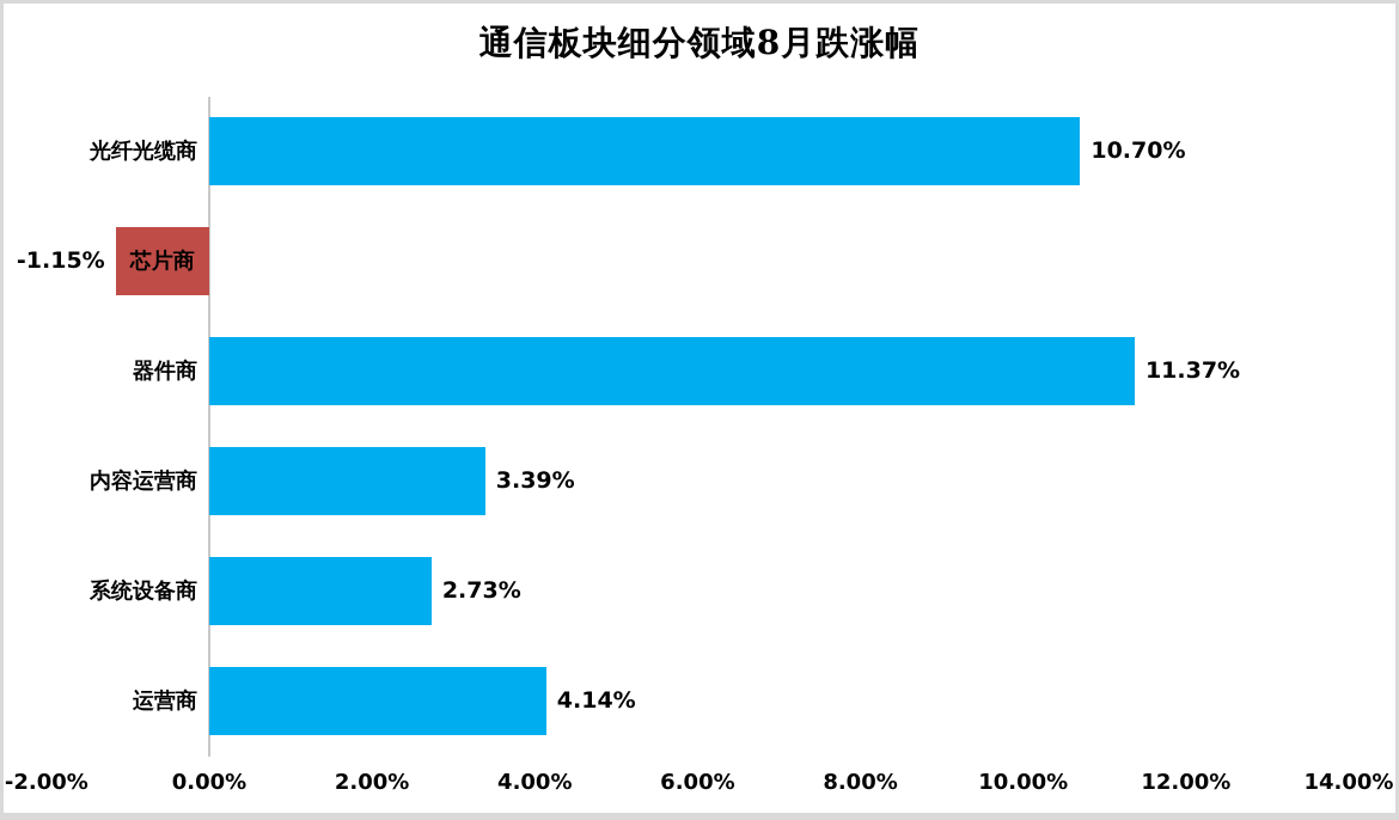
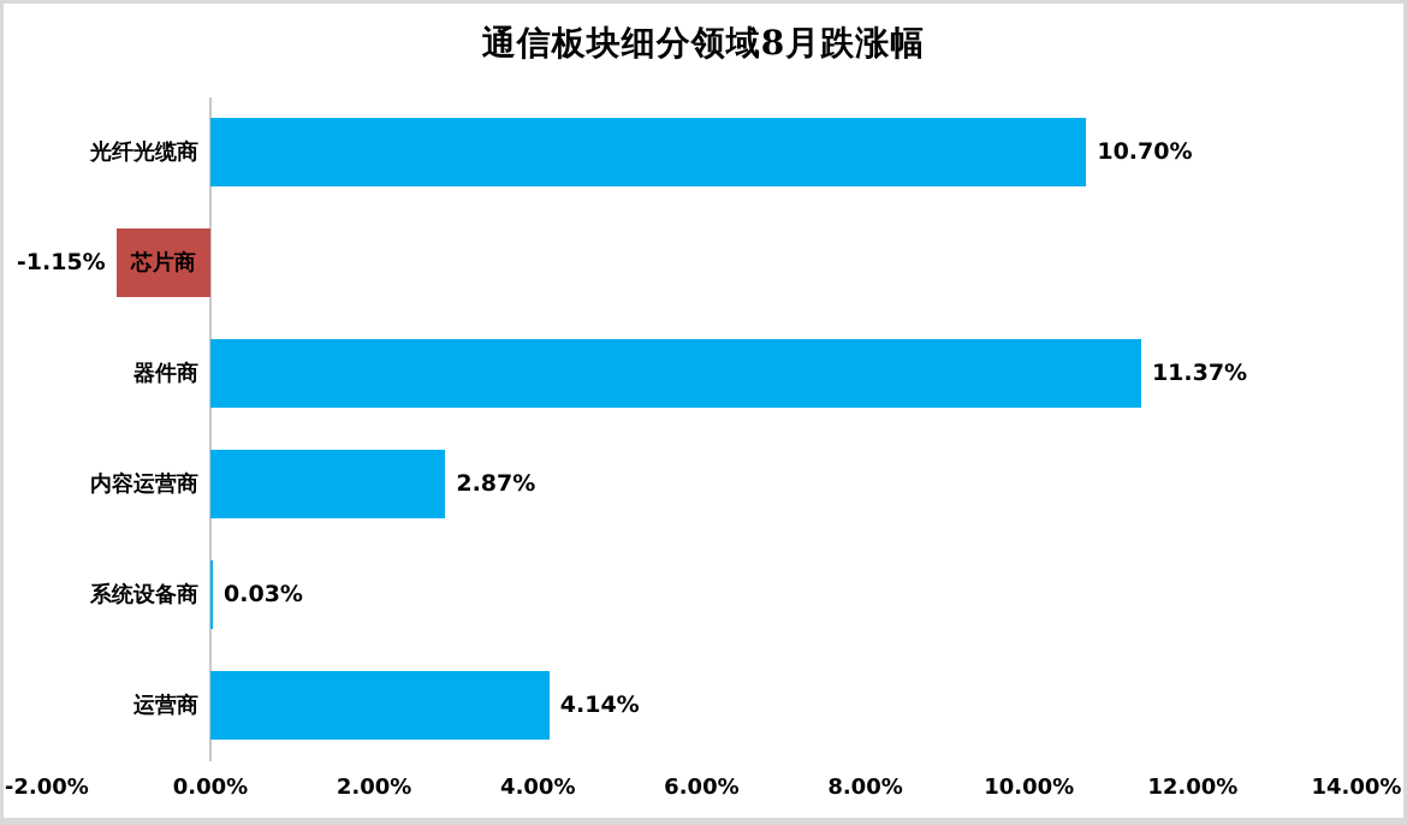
内容运营商: 3.39% -> 2.87%
系统设备商: 2.73% -> 0.03%
